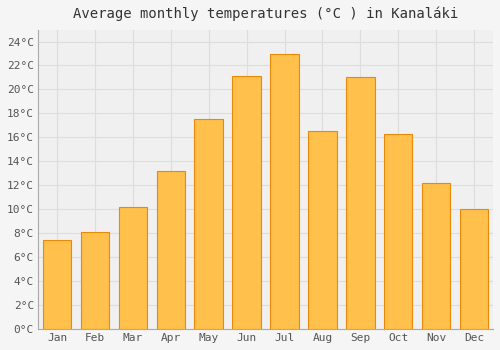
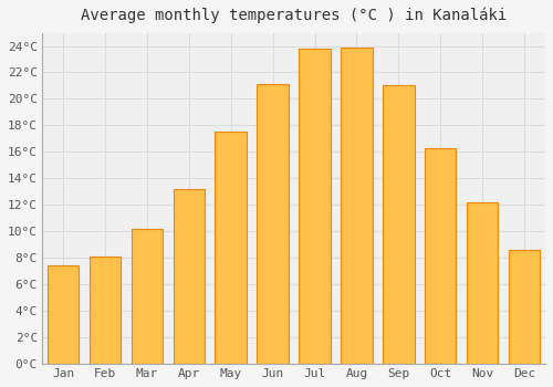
Jul: 23.0°C -> 23.8°C
Aug: 16.5°C -> 23.9°C
Dec: 10.0°C -> 8.6°C
